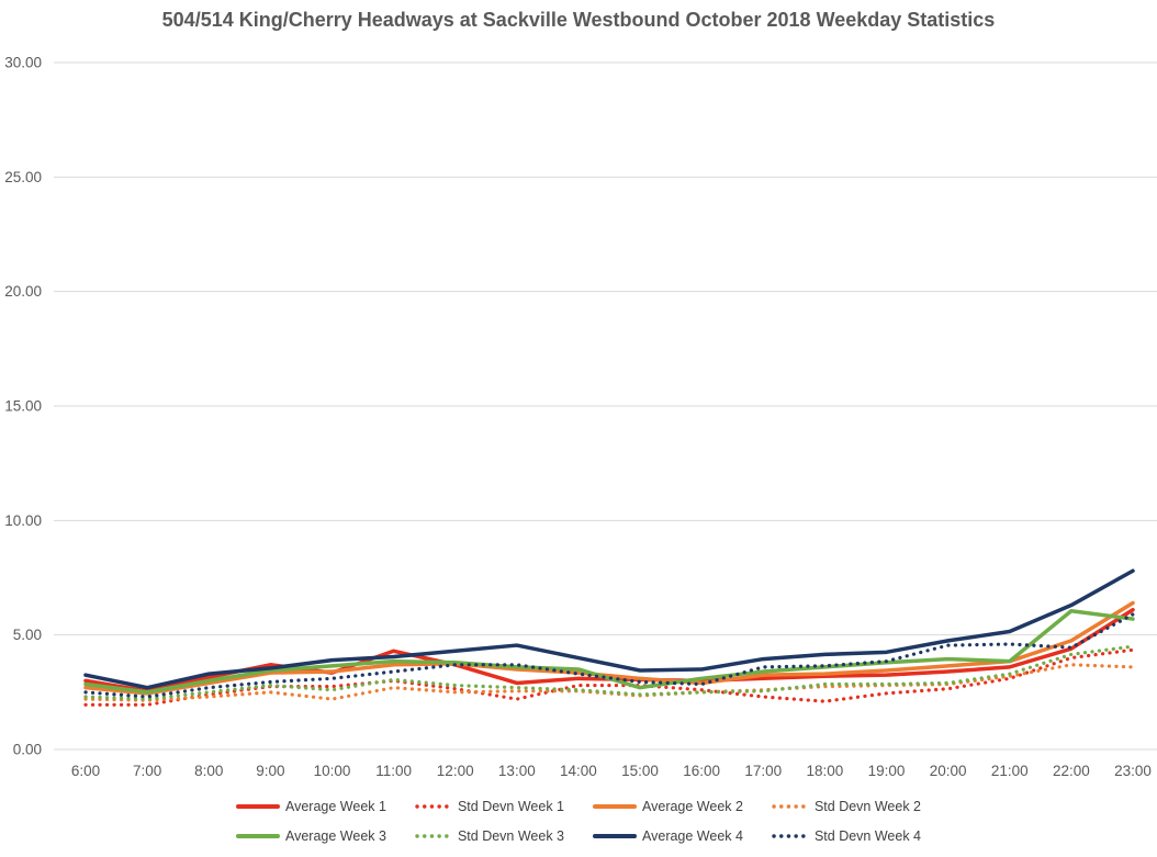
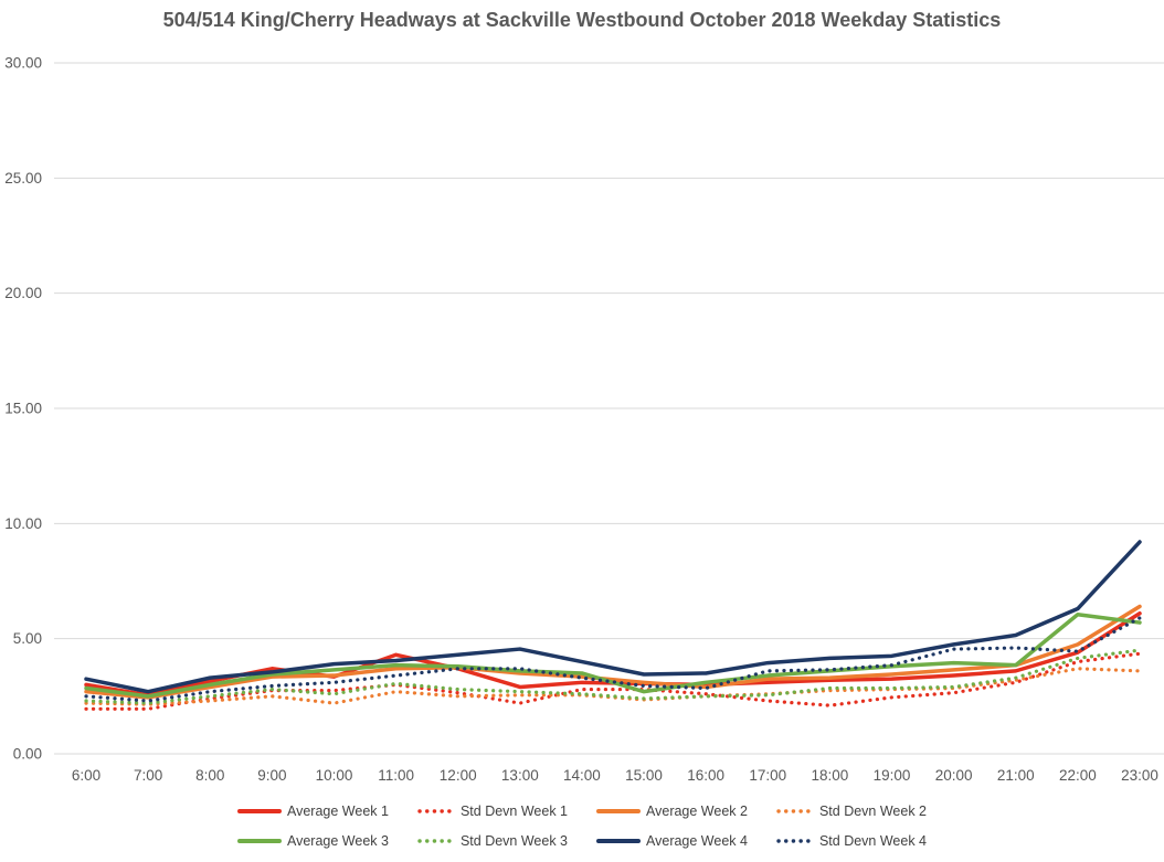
Average Week 4/23:00: 7.8 -> 9.2
